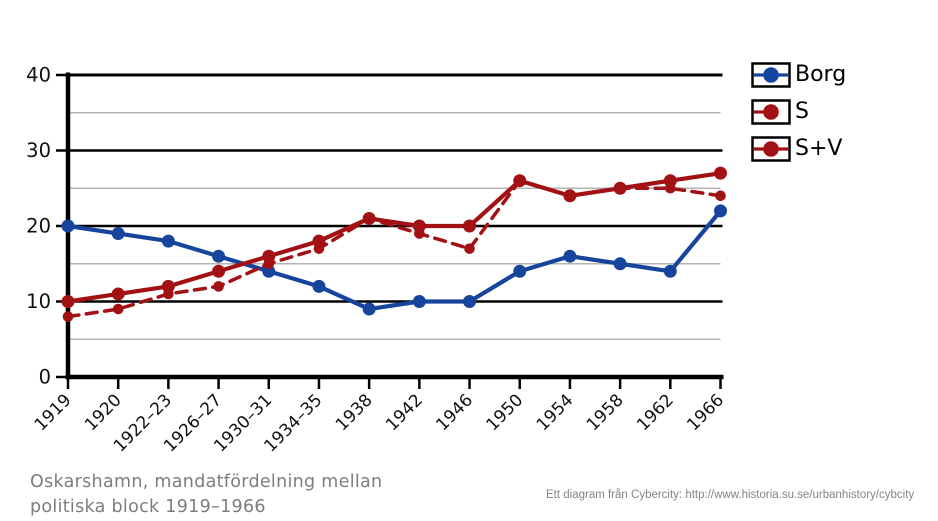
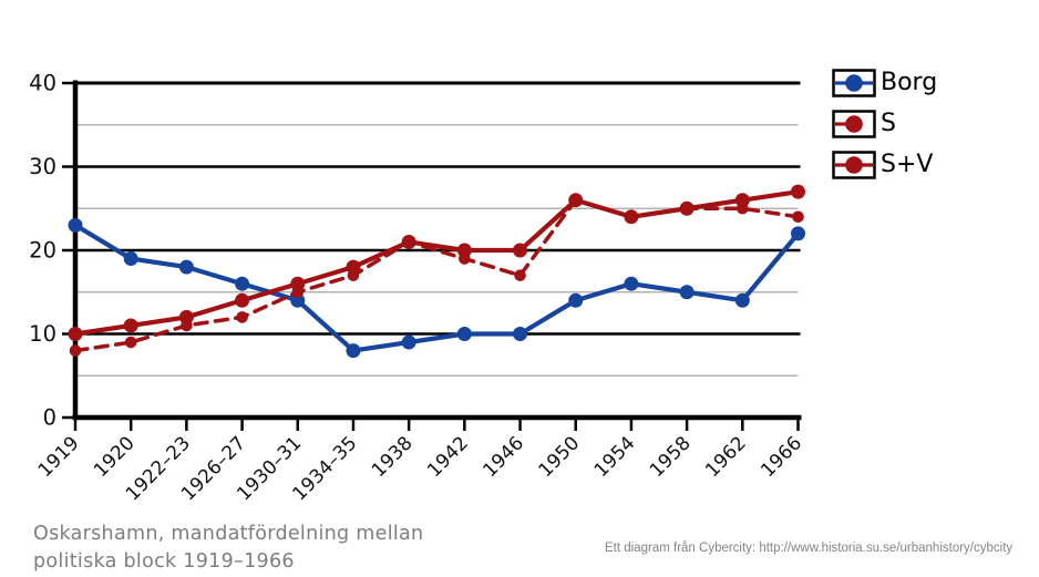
Borg/1919: 20 -> 23
Borg/1934–35: 12 -> 8
